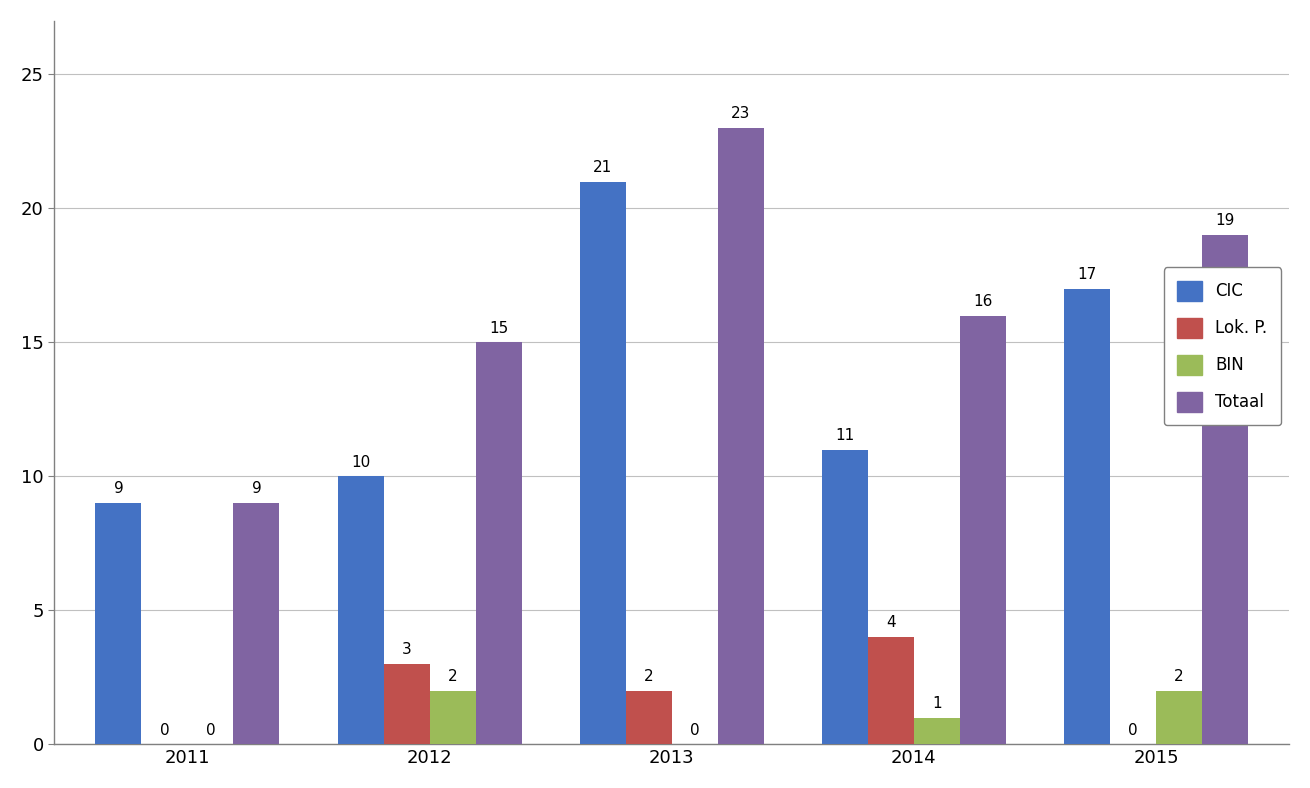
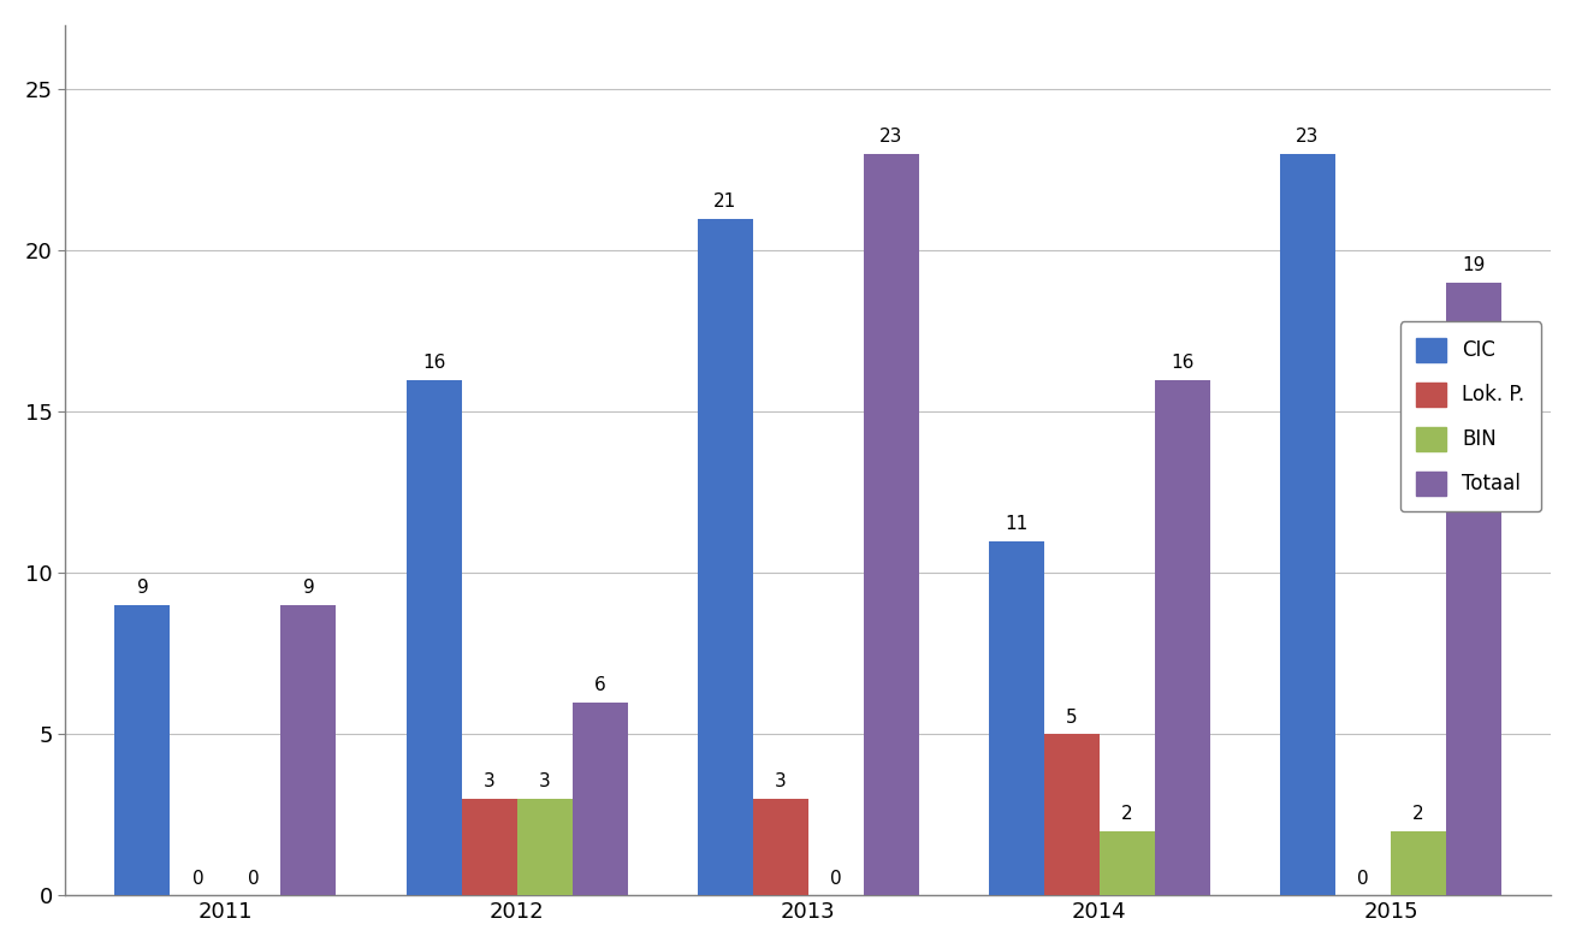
CIC/2012: 10 -> 16
BIN/2012: 2 -> 3
Totaal/2012: 15 -> 6
Lok. P./2013: 2 -> 3
Lok. P./2014: 4 -> 5
BIN/2014: 1 -> 2
CIC/2015: 17 -> 23
